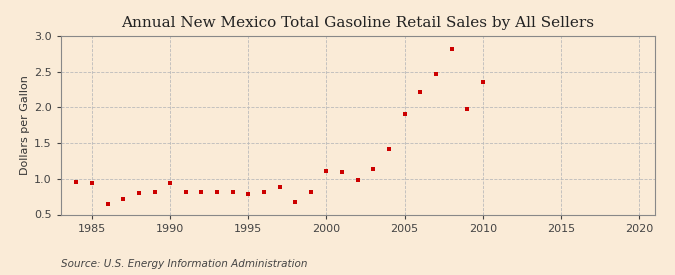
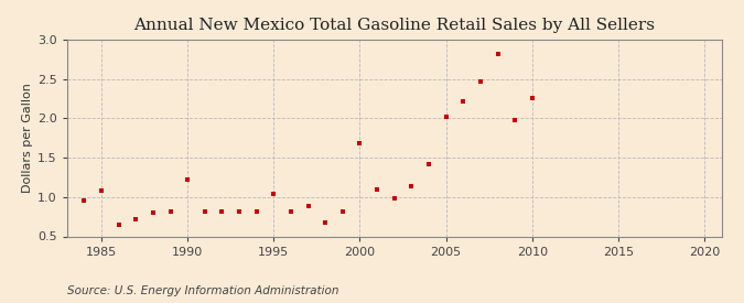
1985: 0.94 -> 1.08
1990: 0.94 -> 1.22
1995: 0.78 -> 1.04
2000: 1.11 -> 1.68
2005: 1.90 -> 2.02
2010: 2.36 -> 2.26
